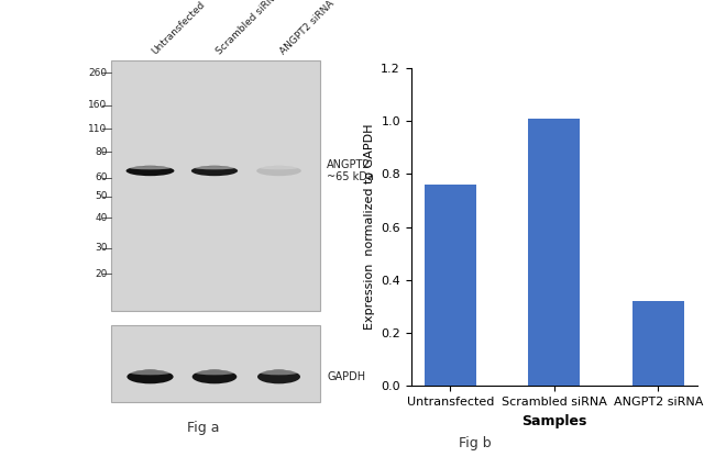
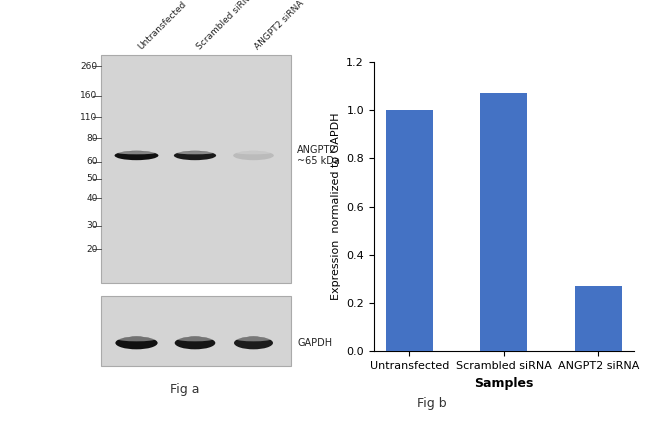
Untransfected: 0.76 -> 1.00
Scrambled siRNA: 1.01 -> 1.07
ANGPT2 siRNA: 0.32 -> 0.27
